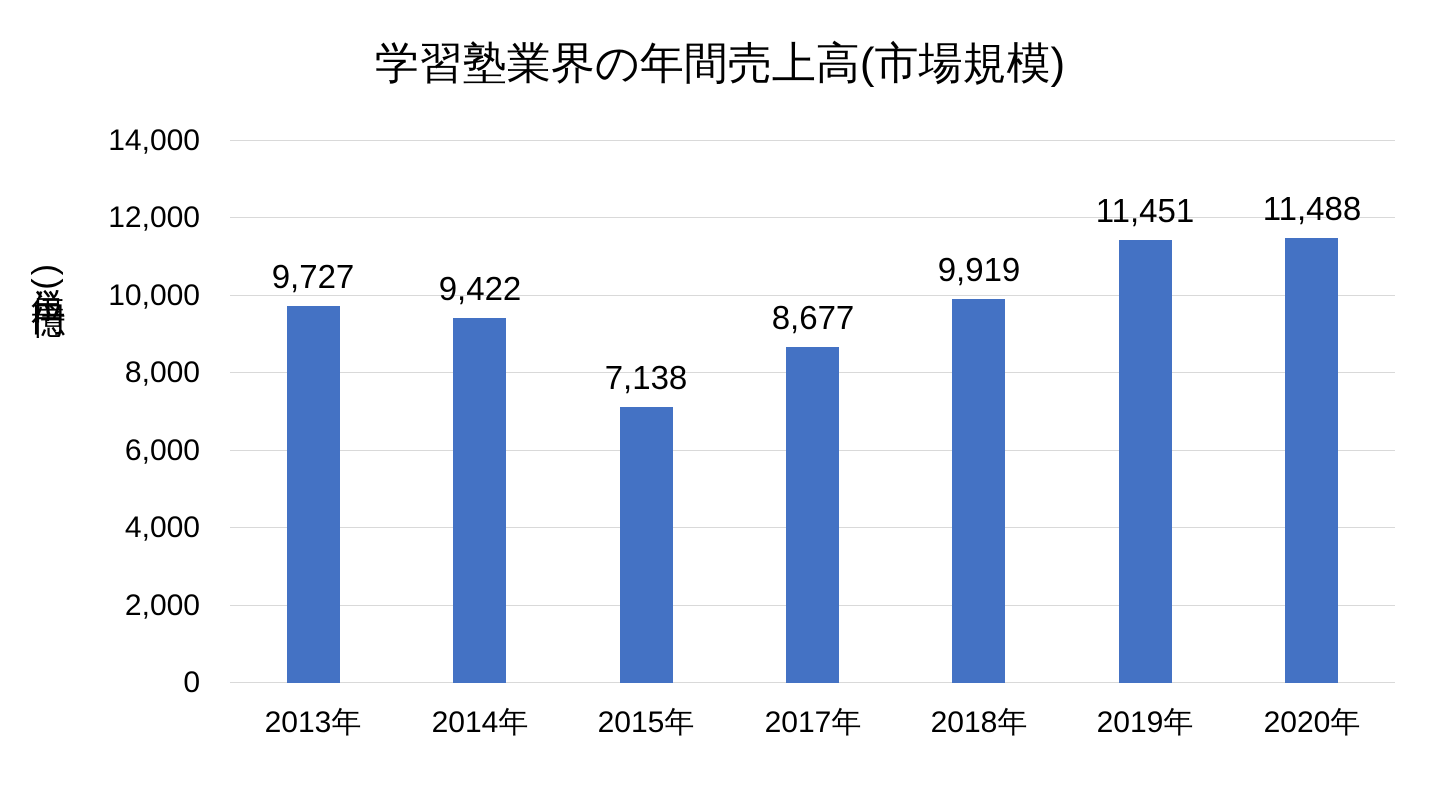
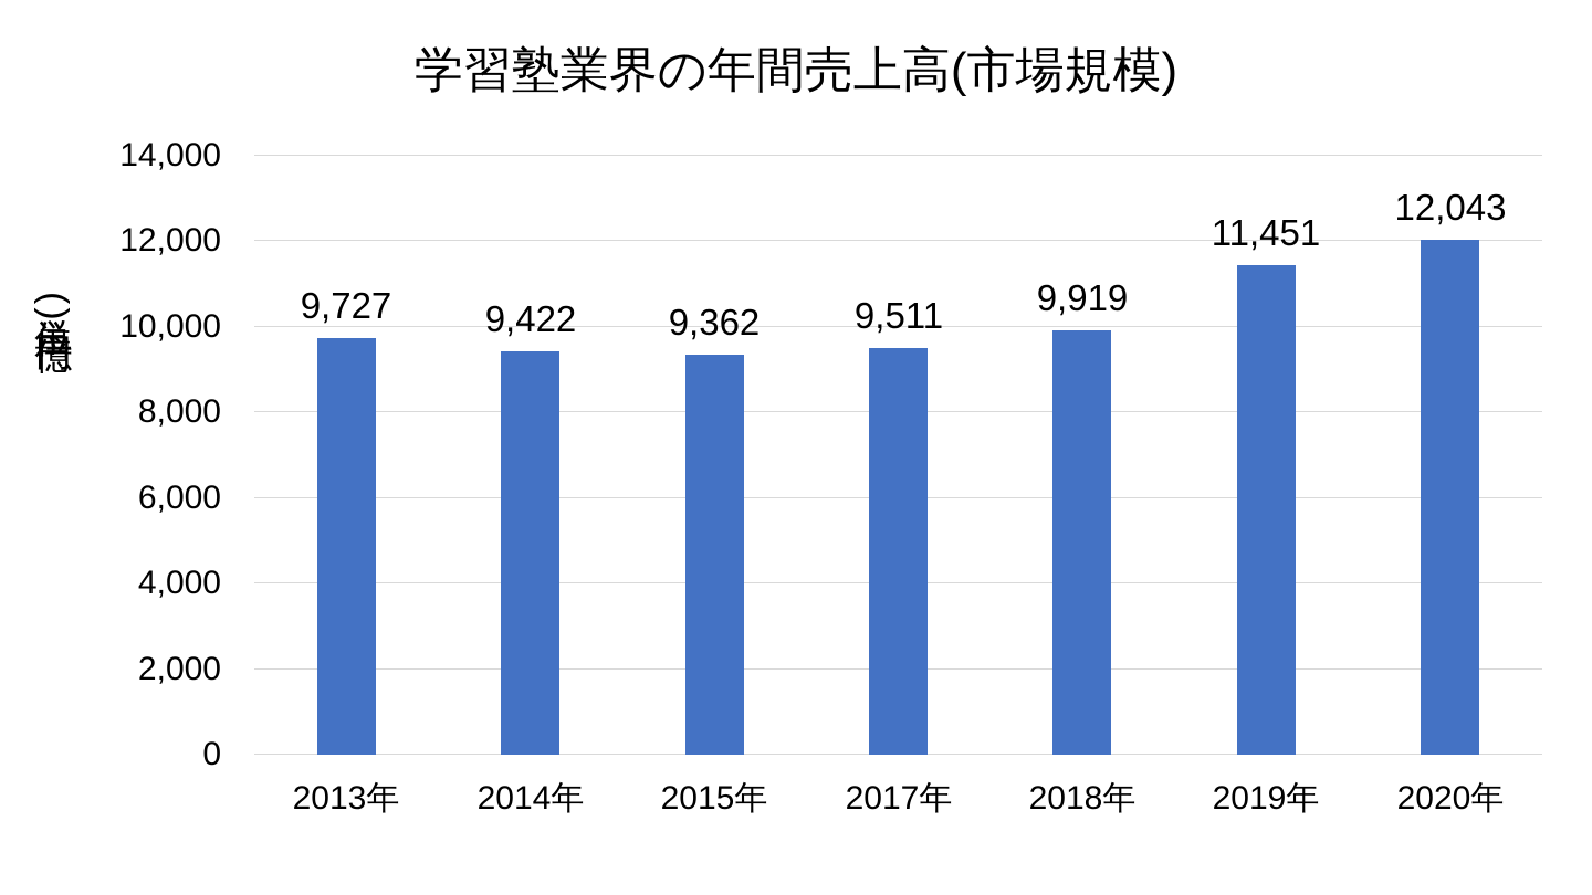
2015年: 7,138 -> 9,362
2017年: 8,677 -> 9,511
2020年: 11,488 -> 12,043
